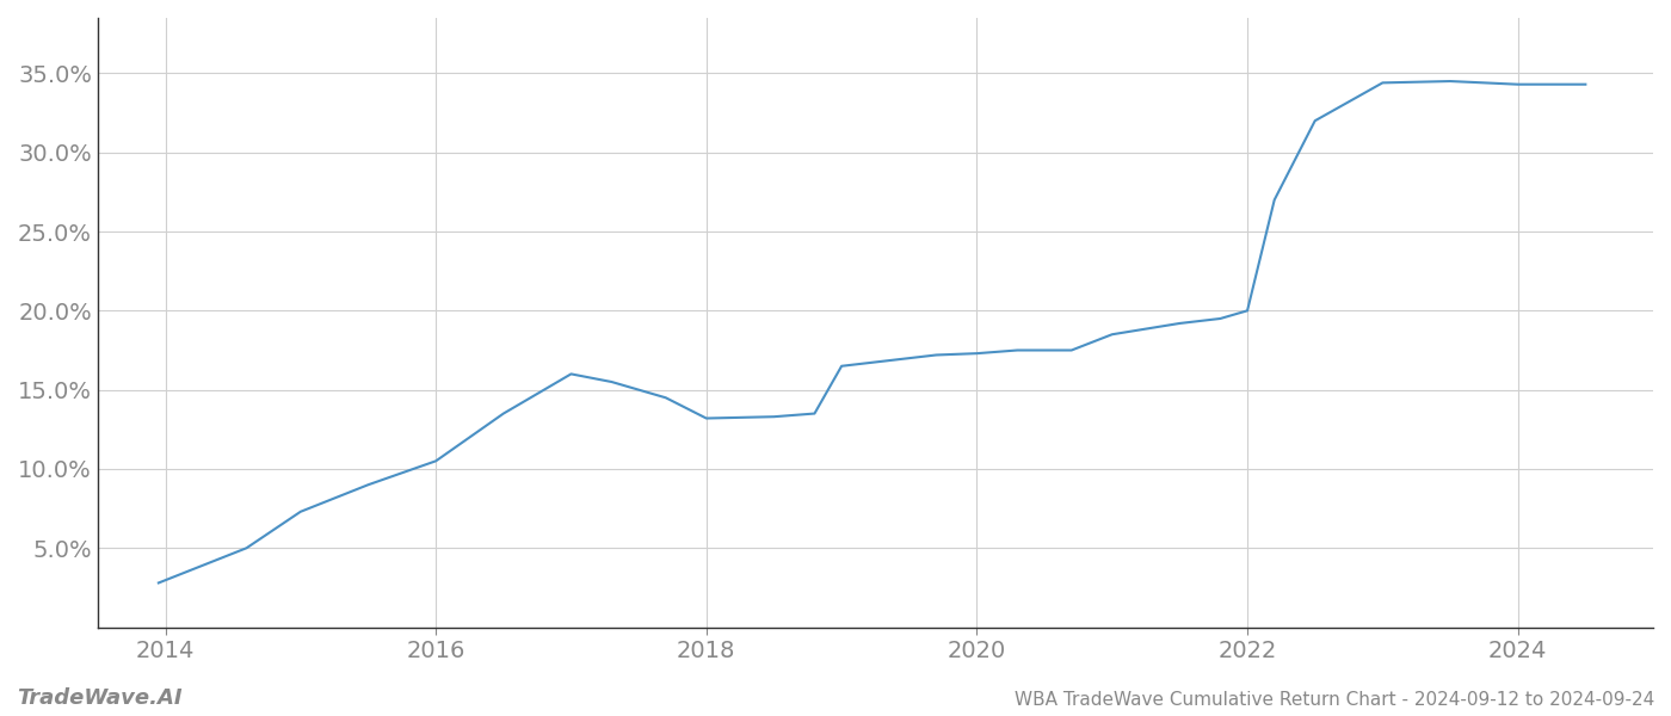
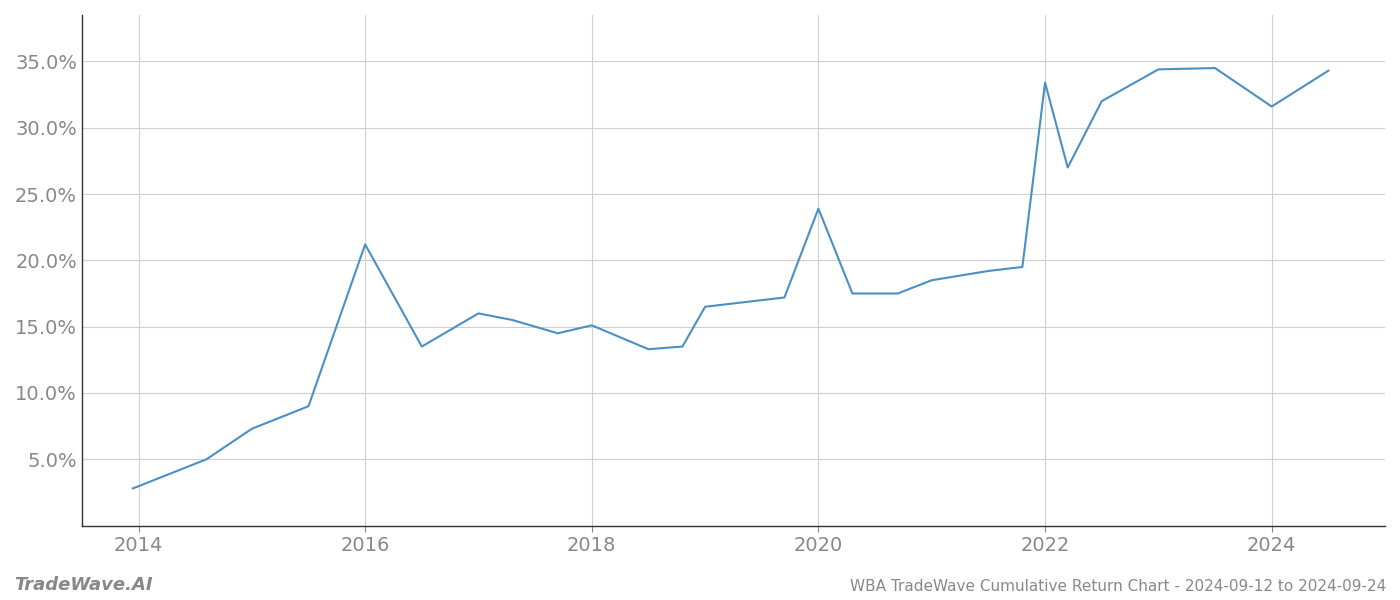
2016: 10.5% -> 21.2%
2018: 13.2% -> 15.1%
2020: 17.3% -> 23.9%
2022: 20.0% -> 33.4%
2024: 34.3% -> 31.6%
